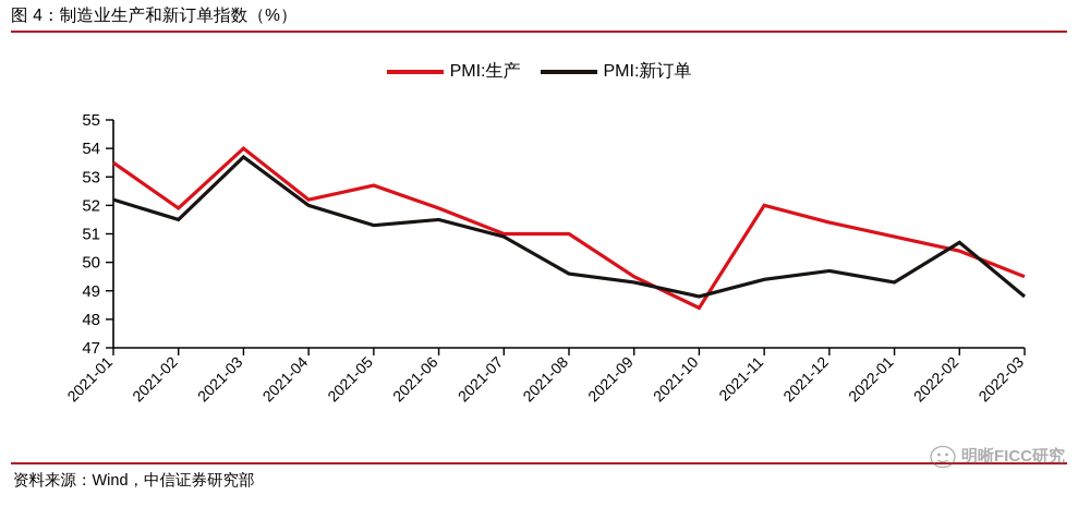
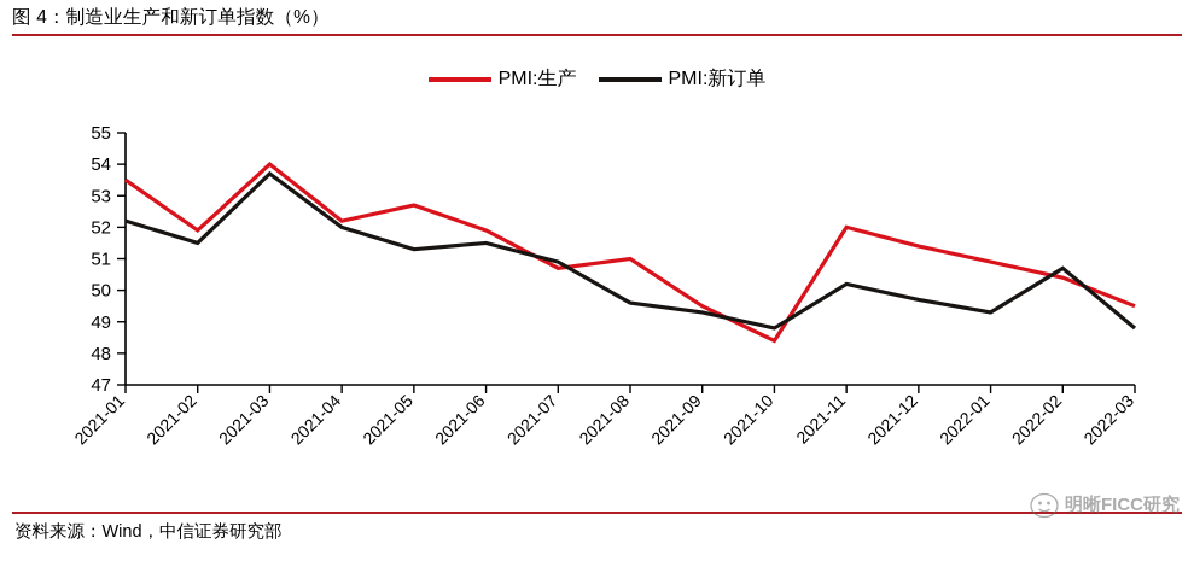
PMI:生产/2021-07: 51.0 -> 50.7
PMI:新订单/2021-11: 49.4 -> 50.2
